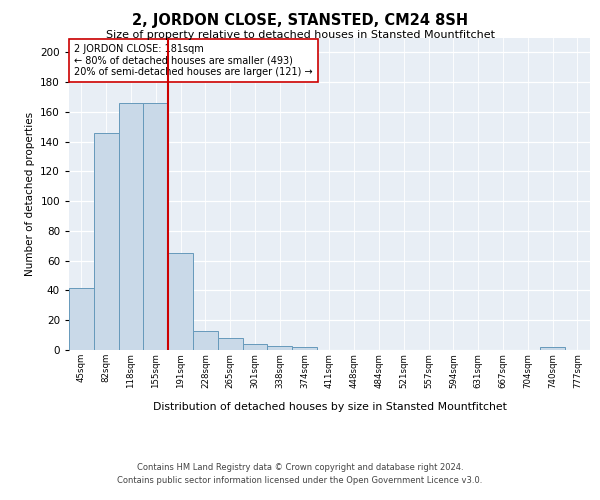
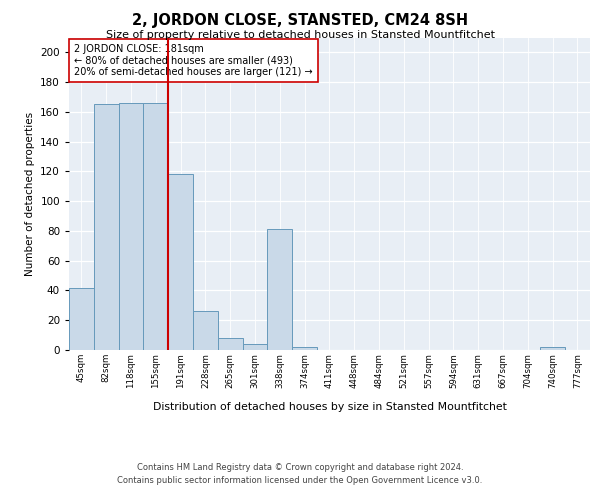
82sqm: 146 -> 165
191sqm: 65 -> 118
228sqm: 13 -> 26
338sqm: 3 -> 81
